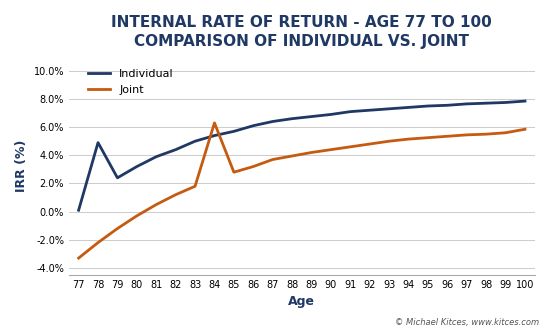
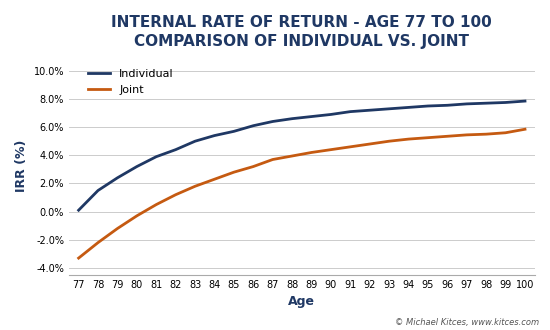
Individual/78: 4.9% -> 1.5%
Joint/84: 6.3% -> 2.3%
